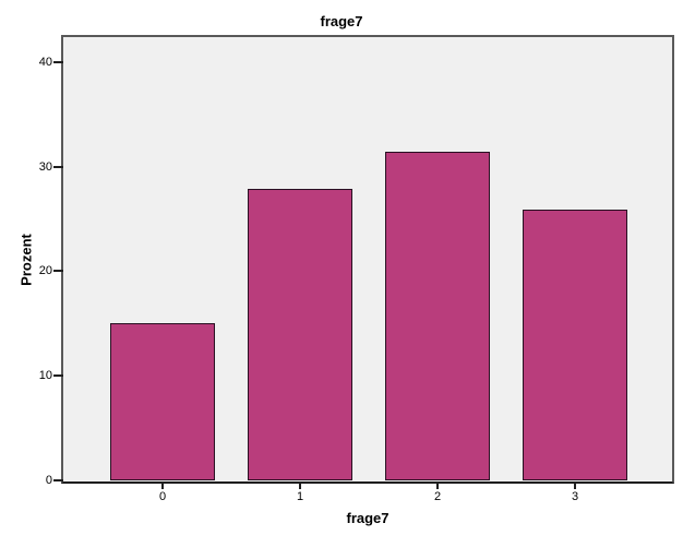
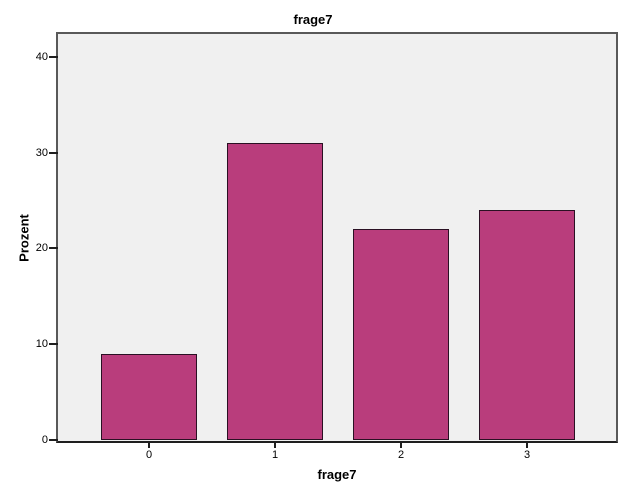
0: 15 -> 9
1: 28 -> 31
2: 31 -> 22
3: 26 -> 24
